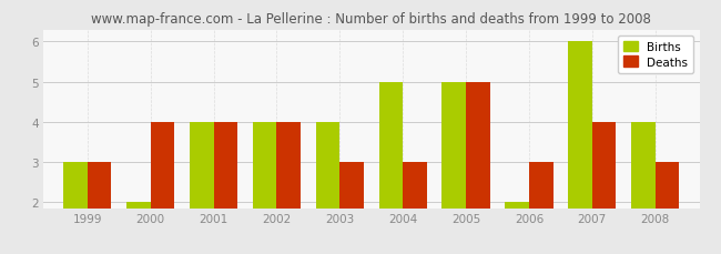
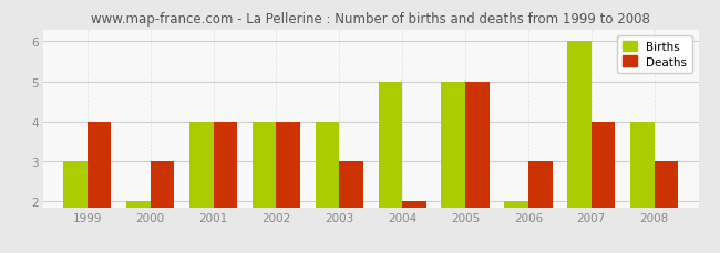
Deaths/1999: 3 -> 4
Deaths/2000: 4 -> 3
Deaths/2004: 3 -> 2
